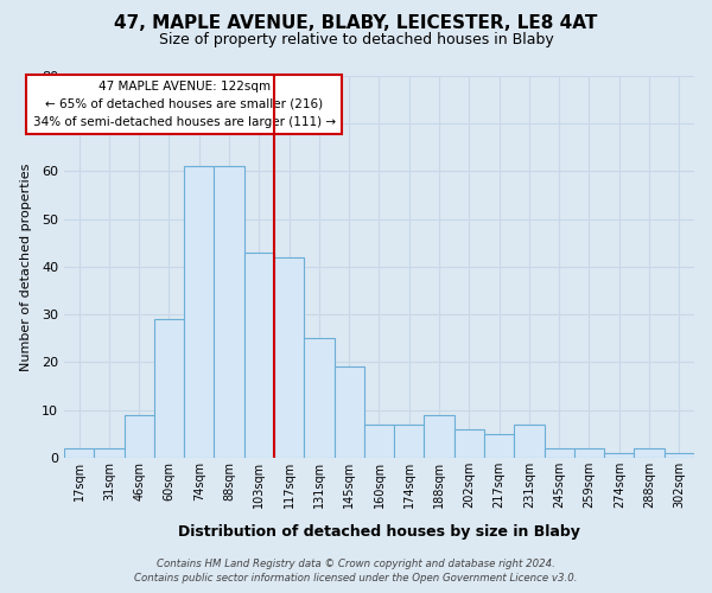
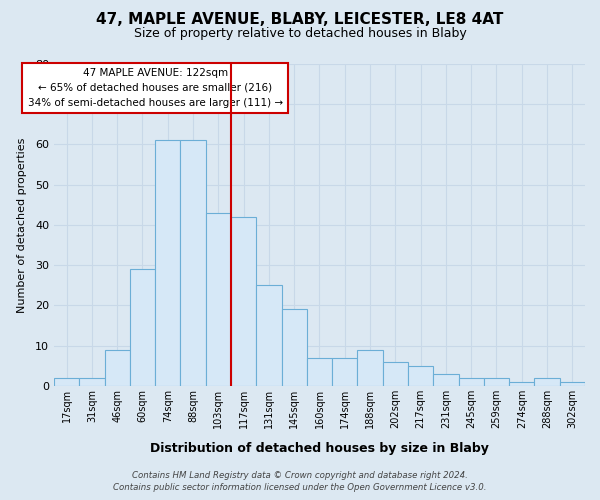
231sqm: 7 -> 3
